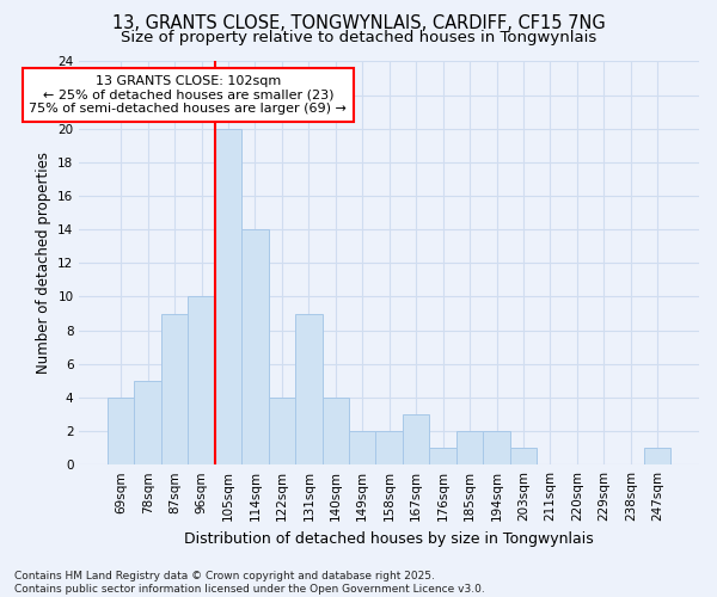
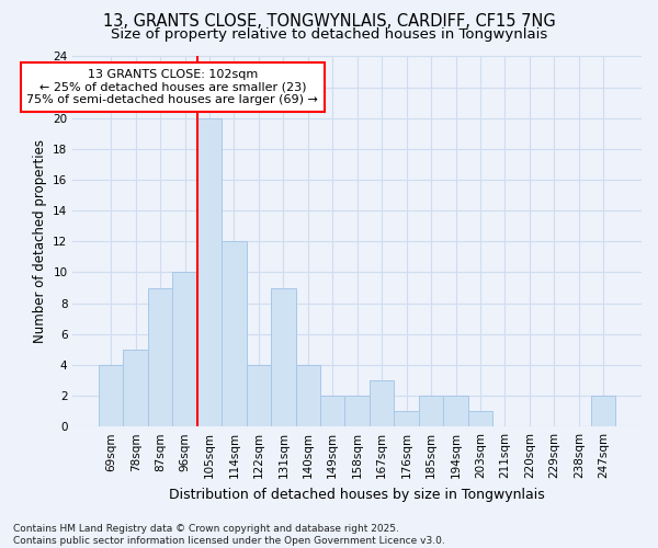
114sqm: 14 -> 12
247sqm: 1 -> 2
